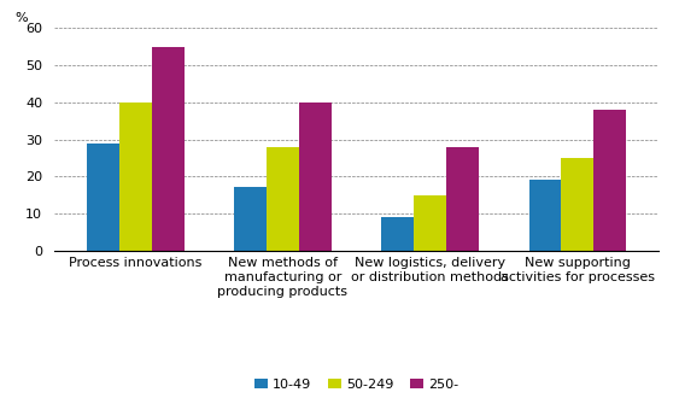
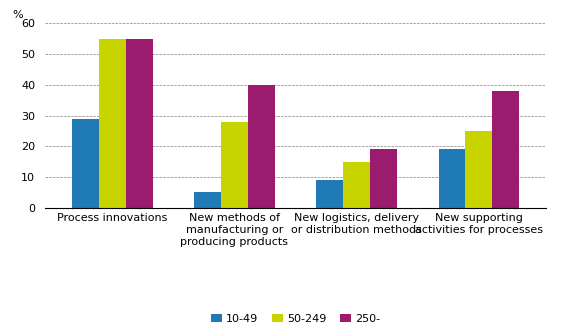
50-249/Process innovations: 40 -> 55
10-49/New methods of manufacturing or producing products: 17 -> 5
250-/New logistics, delivery or distribution methods: 28 -> 19
